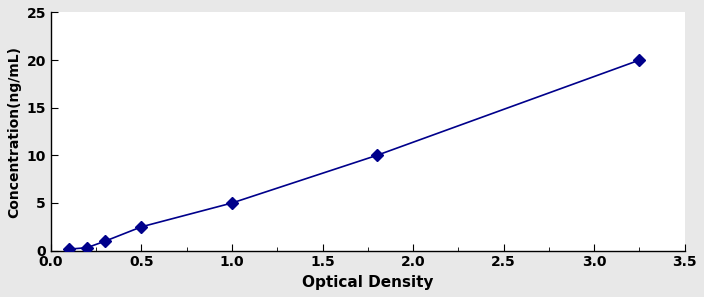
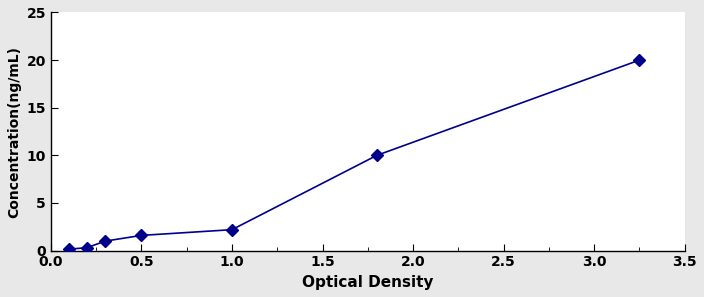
0.5: 2.5 -> 1.6
1.0: 5.0 -> 2.2
